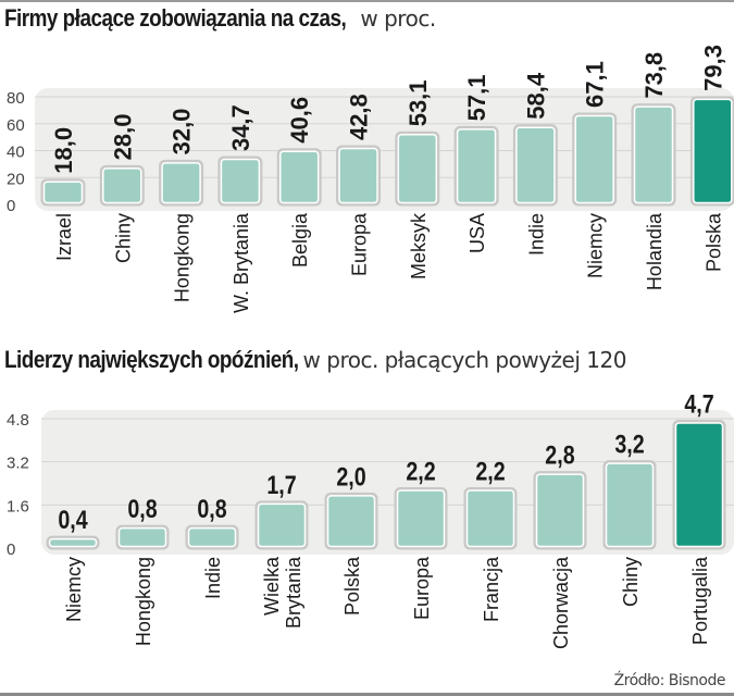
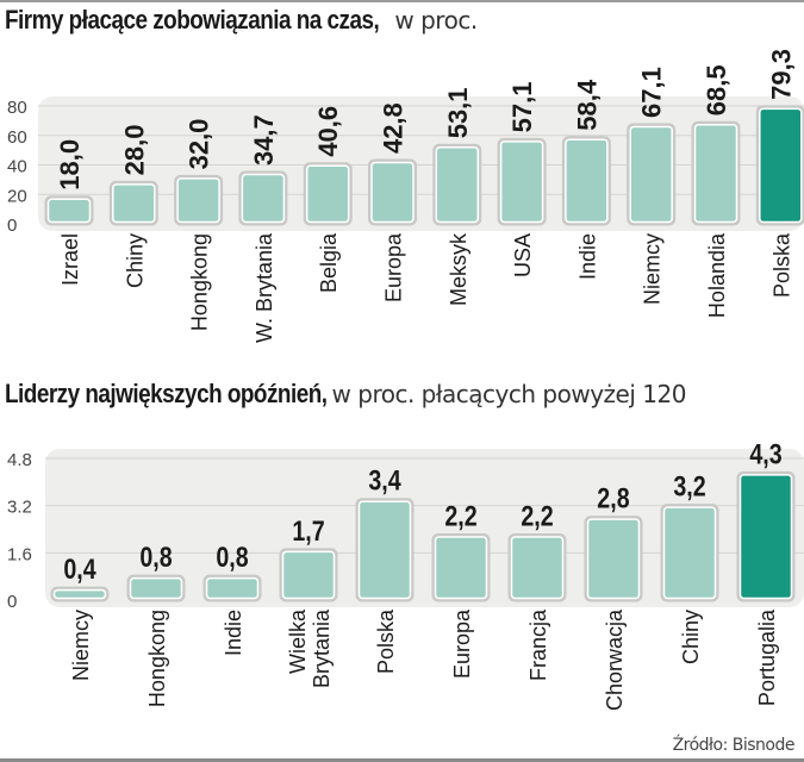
Firmy płacące zobowiązania na czas,/Holandia: 73,8 -> 68,5
Liderzy największych opóźnień,/Polska: 2,0 -> 3,4
Liderzy największych opóźnień,/Portugalia: 4,7 -> 4,3
